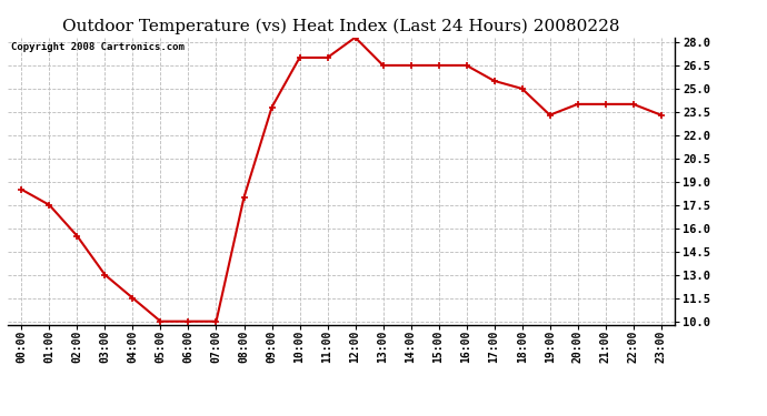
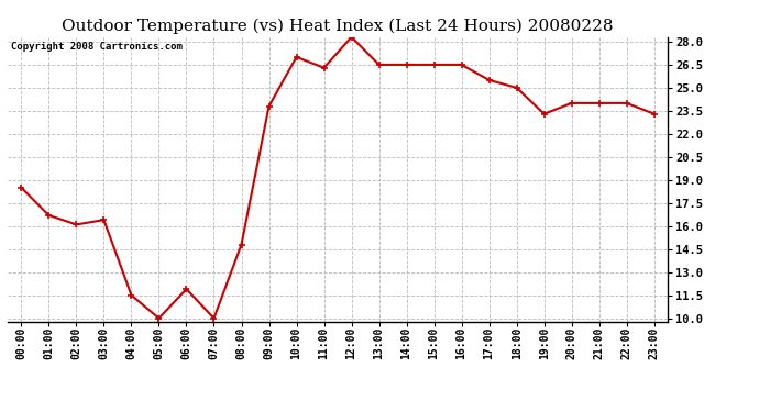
01:00: 17.5 -> 16.7
02:00: 15.5 -> 16.1
03:00: 13.0 -> 16.4
06:00: 10.0 -> 11.9
08:00: 18.0 -> 14.8
11:00: 27.0 -> 26.3
